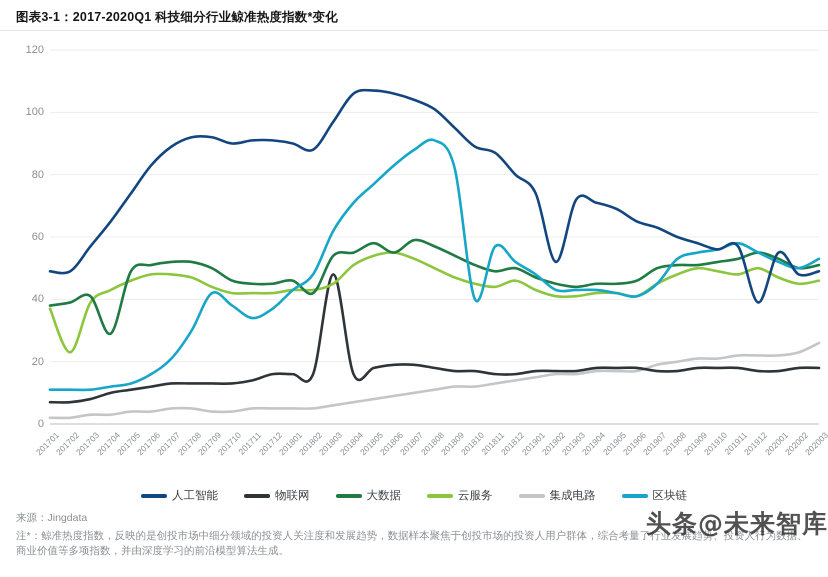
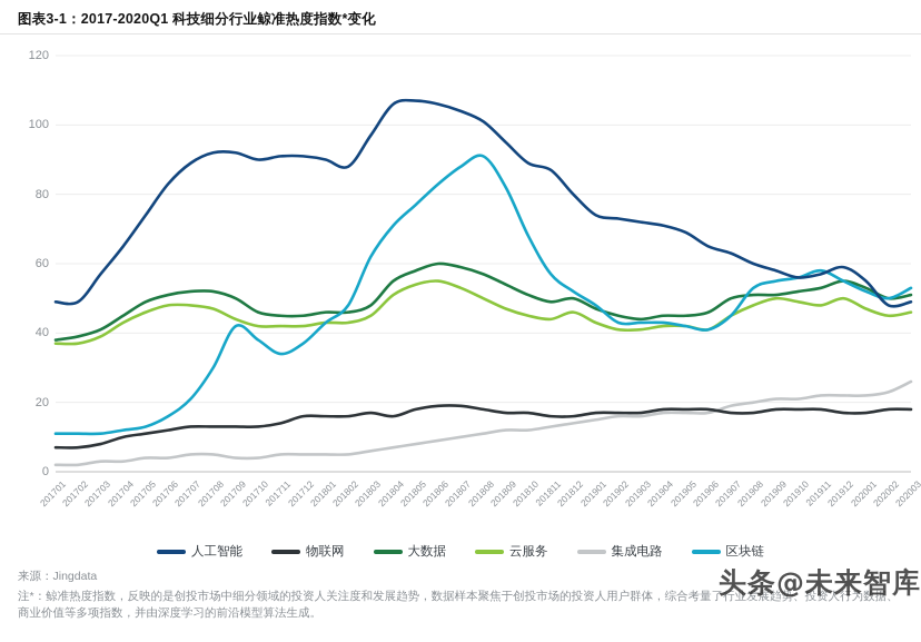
云服务/201702: 23 -> 37
大数据/201704: 29 -> 45
大数据/201802: 42 -> 46
物联网/201803: 48 -> 17
大数据/201803: 54 -> 48
大数据/201806: 55 -> 60
区块链/201810: 40 -> 68
人工智能/201902: 52 -> 73
人工智能/201912: 39 -> 59
